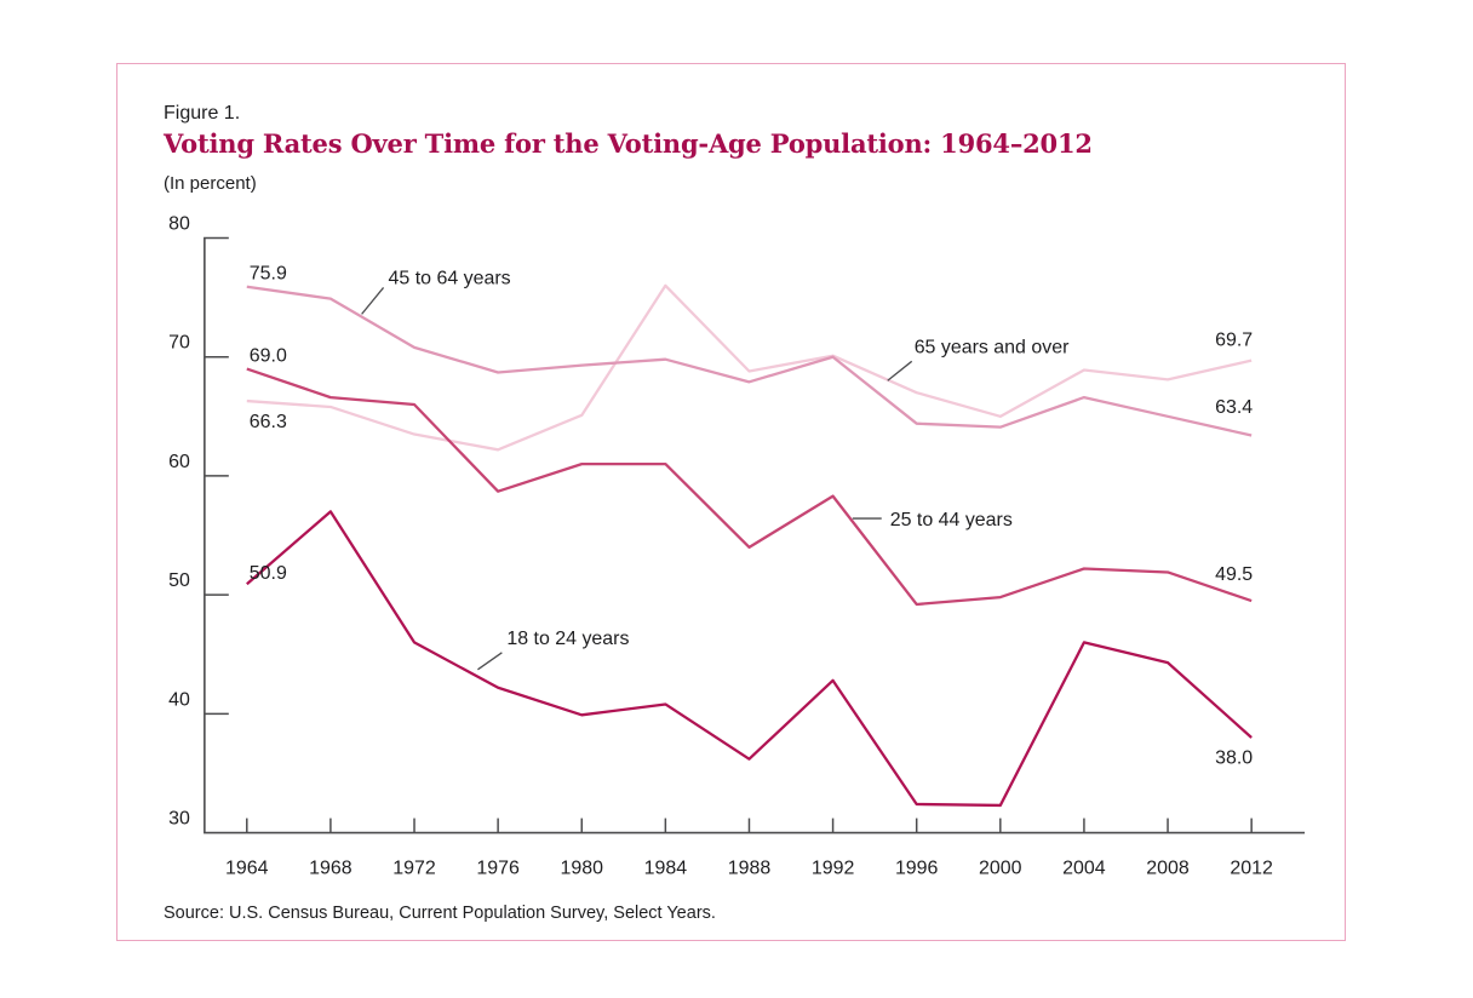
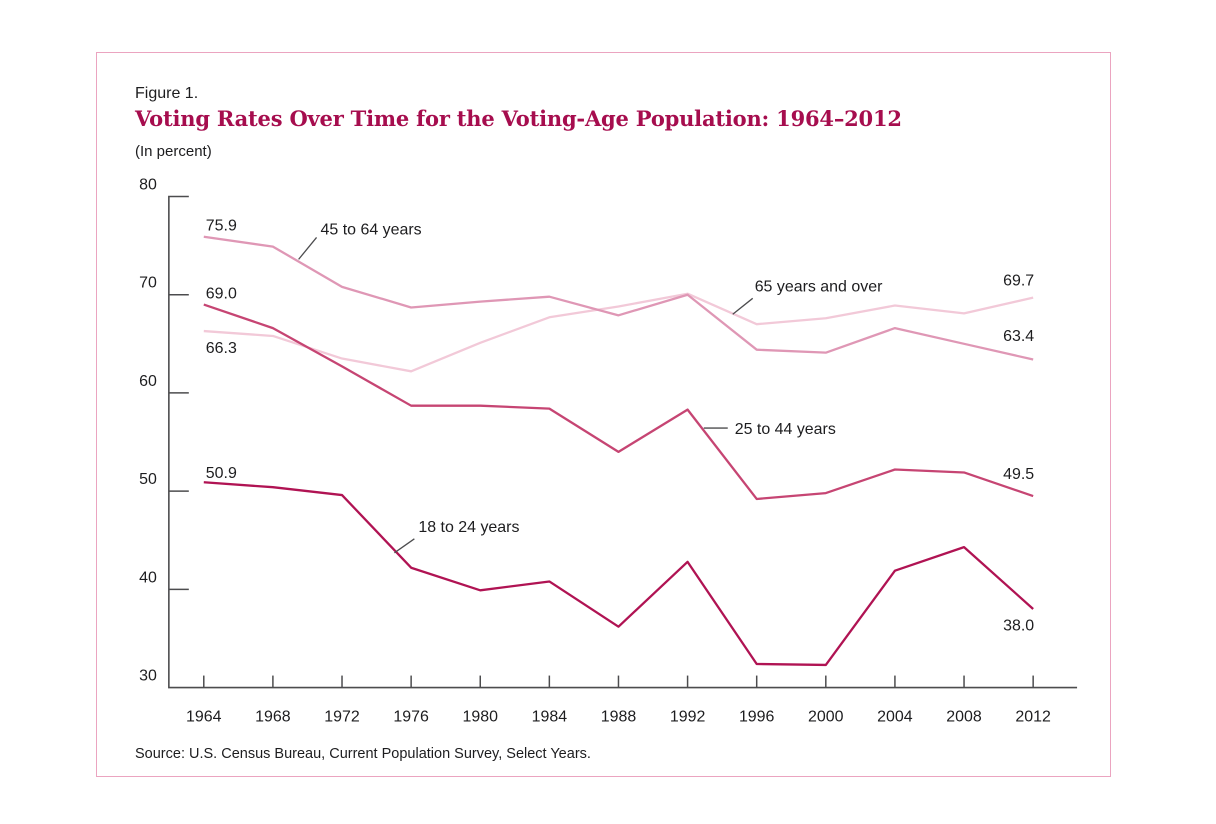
18 to 24 years/1968: 57 -> 50
25 to 44 years/1972: 66 -> 63
18 to 24 years/1972: 46 -> 50
25 to 44 years/1980: 61 -> 59
65 years and over/1984: 76 -> 68
25 to 44 years/1984: 61 -> 58
65 years and over/2000: 65 -> 68
18 to 24 years/2004: 46 -> 42
